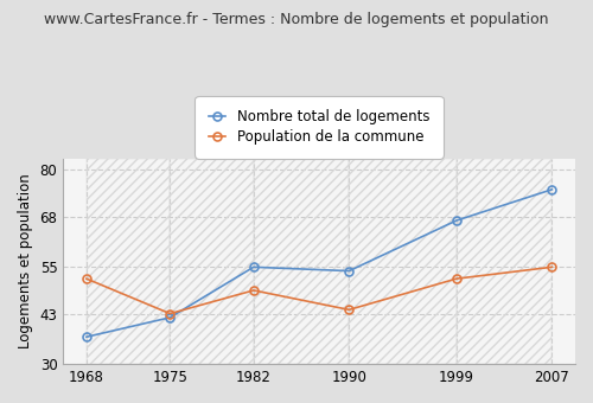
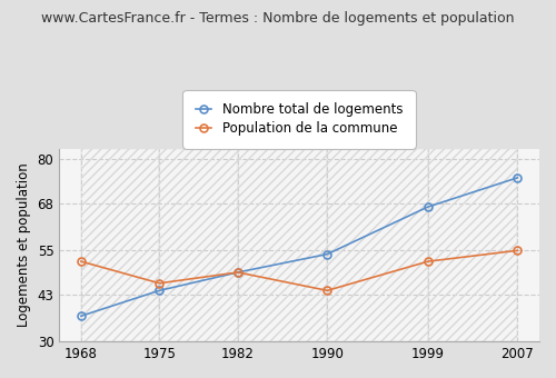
Nombre total de logements/1975: 42 -> 44
Population de la commune/1975: 43 -> 46
Nombre total de logements/1982: 55 -> 49
